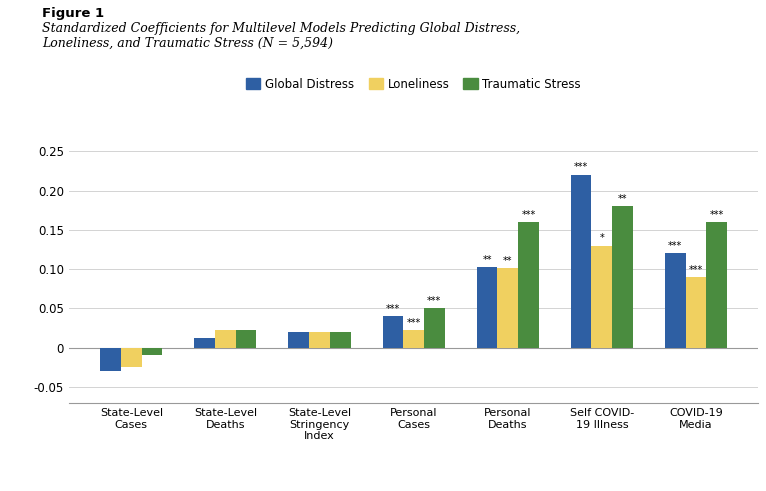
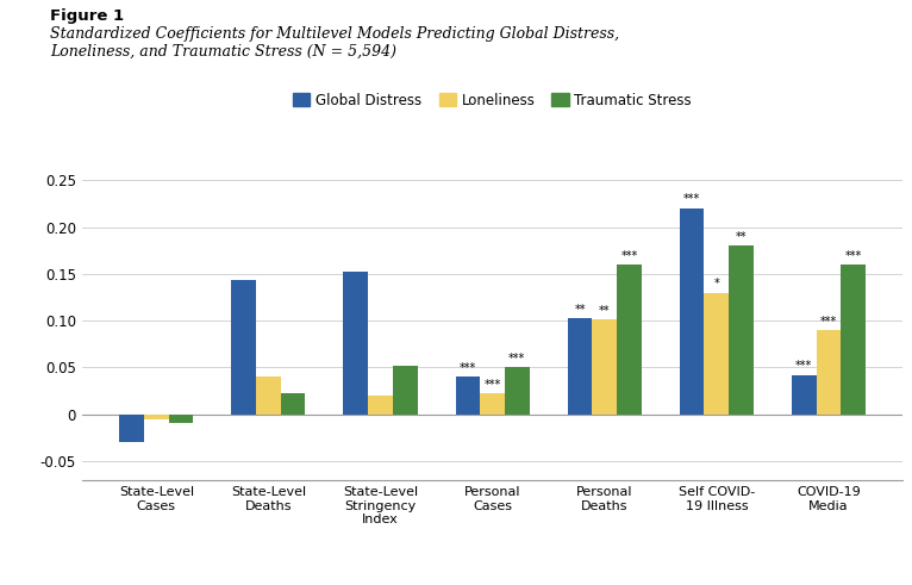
Loneliness/State-Level Cases: -0.025 -> -0.006
Global Distress/State-Level Deaths: 0.012 -> 0.144
Loneliness/State-Level Deaths: 0.022 -> 0.040
Global Distress/State-Level Stringency Index: 0.020 -> 0.152
Traumatic Stress/State-Level Stringency Index: 0.020 -> 0.052
Global Distress/COVID-19 Media: 0.120 -> 0.042
